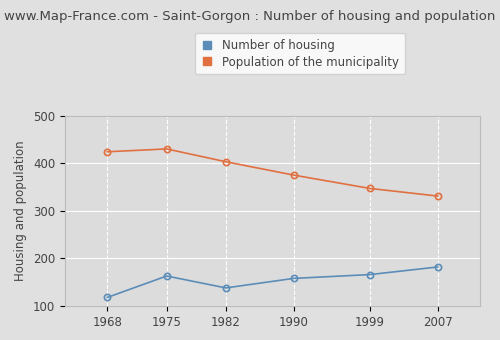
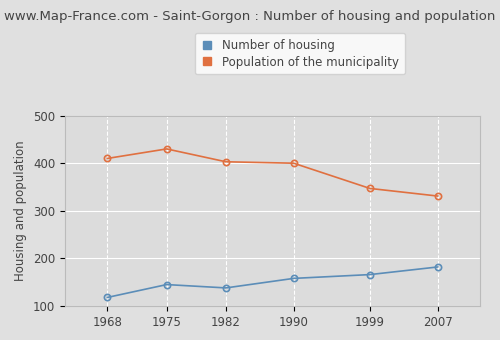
Population of the municipality/1968: 424 -> 410
Number of housing/1975: 163 -> 145
Population of the municipality/1990: 375 -> 400
